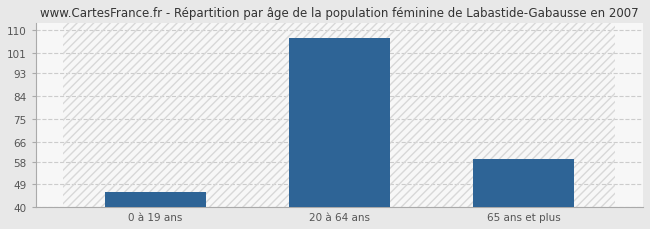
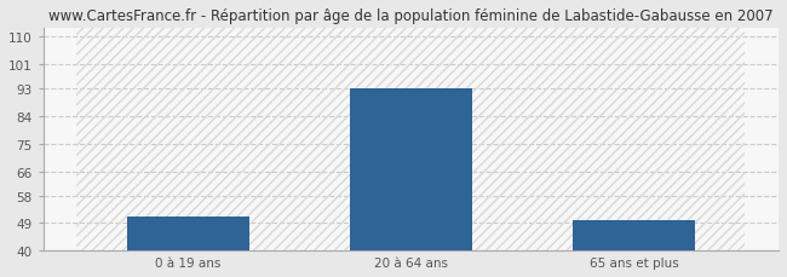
0 à 19 ans: 46 -> 51
20 à 64 ans: 107 -> 93
65 ans et plus: 59 -> 50
